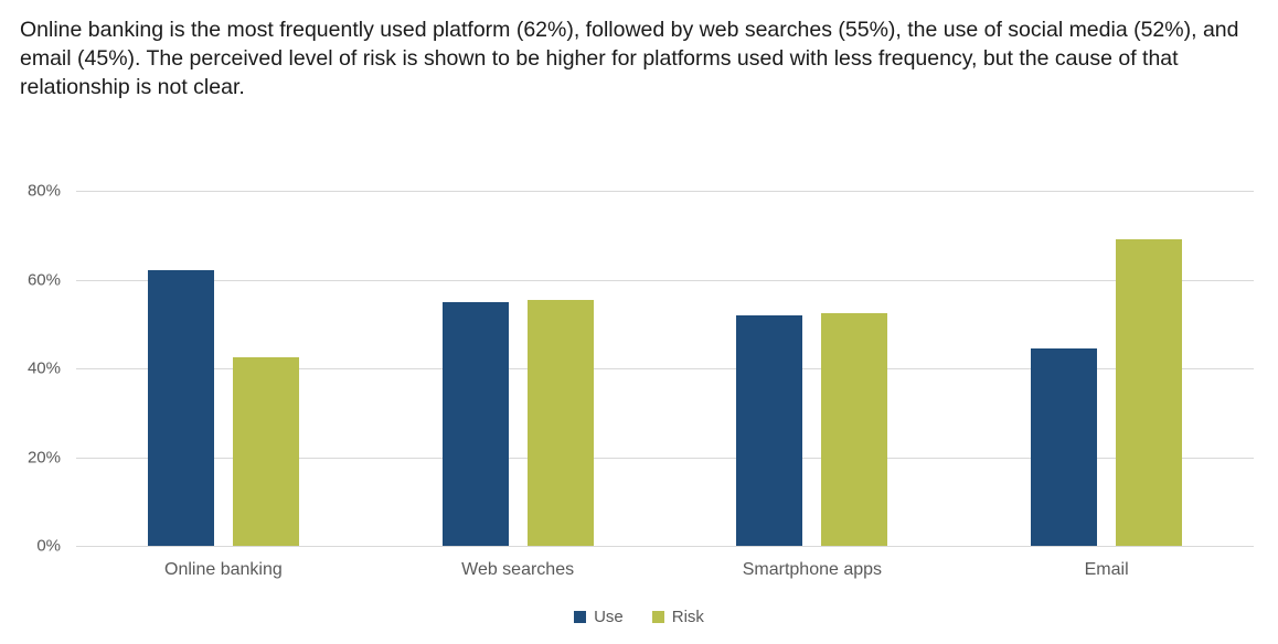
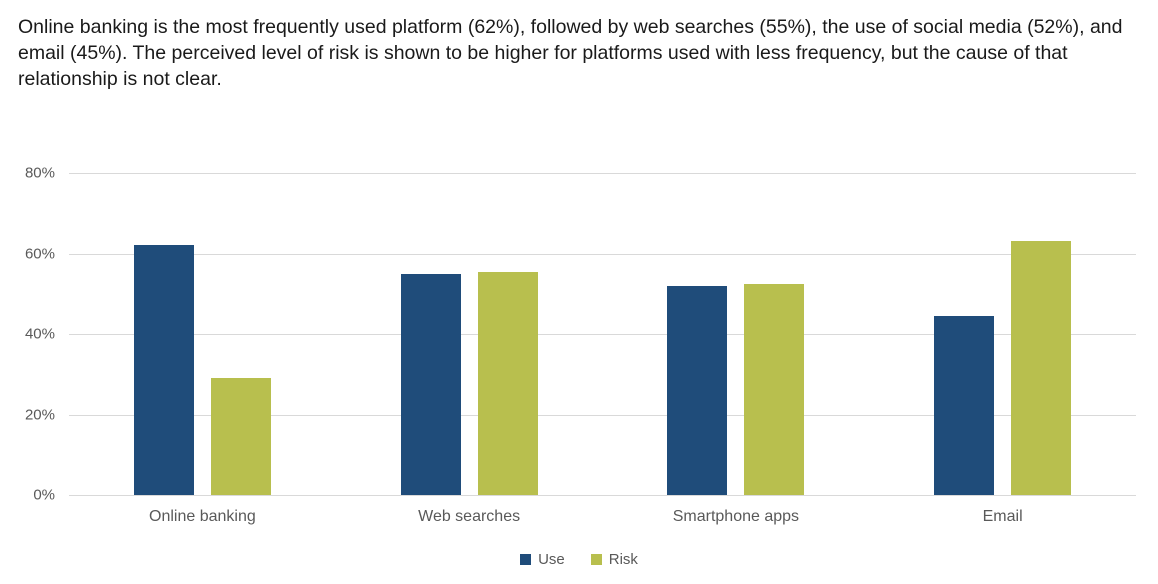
Risk/Online banking: 42% -> 29%
Risk/Email: 69% -> 63%
